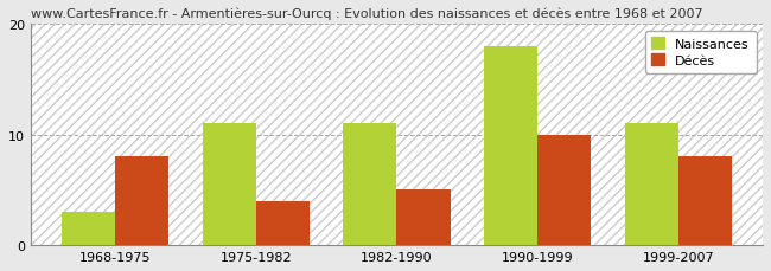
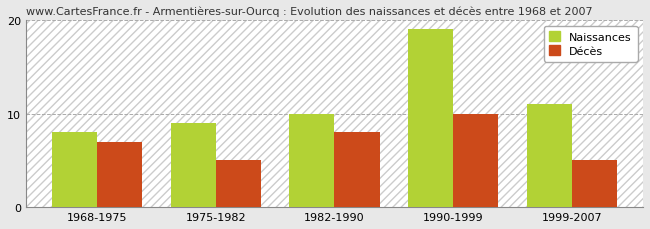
Naissances/1968-1975: 3 -> 8
Décès/1968-1975: 8 -> 7
Naissances/1975-1982: 11 -> 9
Décès/1975-1982: 4 -> 5
Naissances/1982-1990: 11 -> 10
Décès/1982-1990: 5 -> 8
Naissances/1990-1999: 18 -> 19
Décès/1999-2007: 8 -> 5
